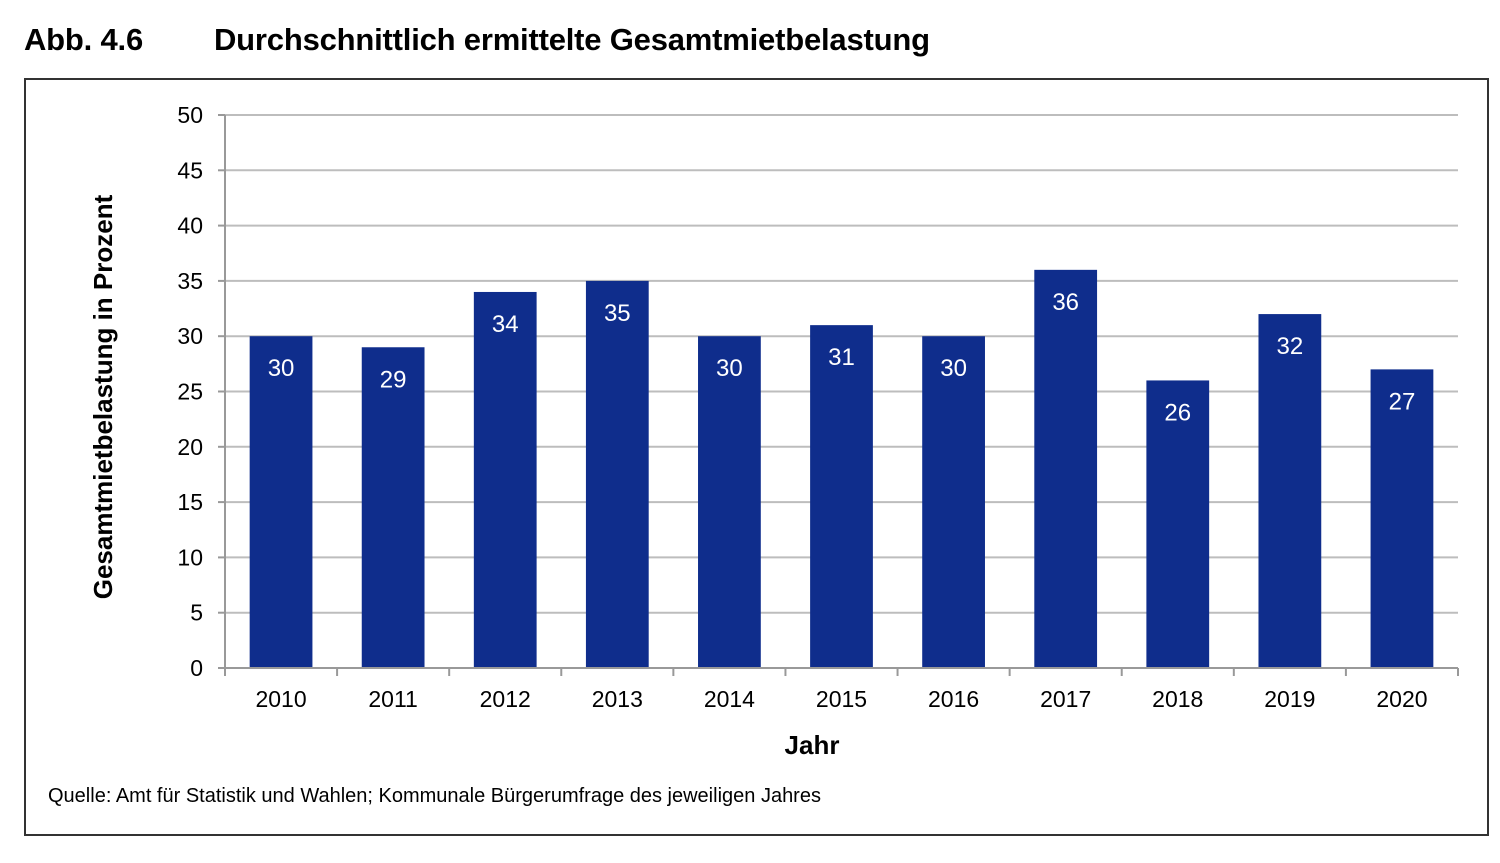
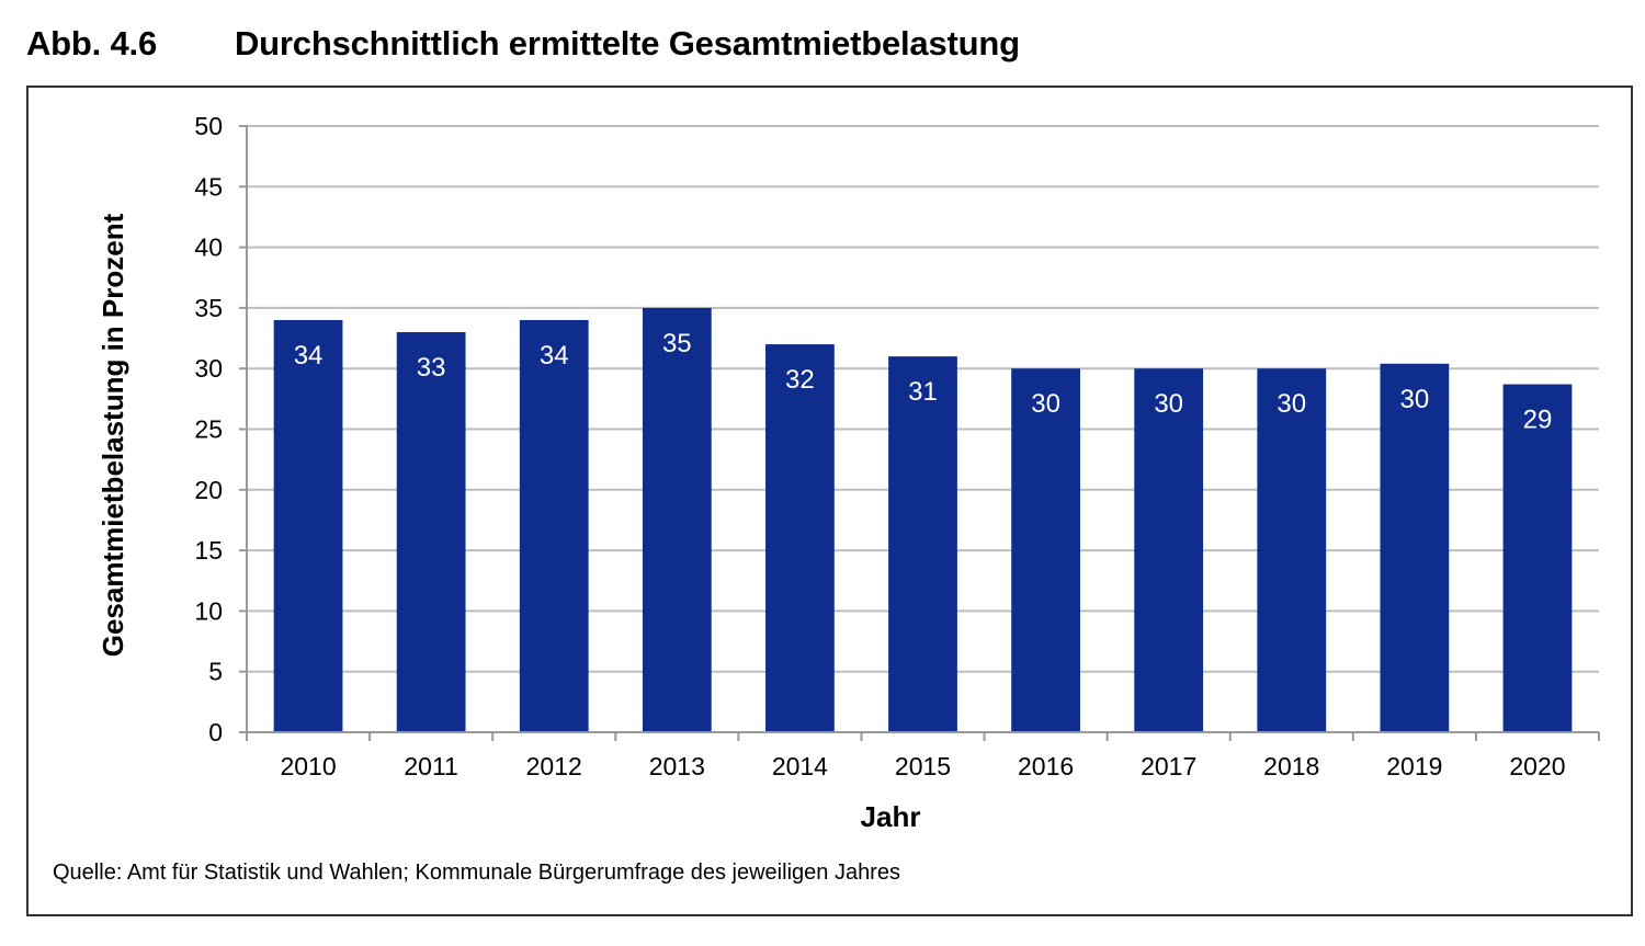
2010: 30 -> 34
2011: 29 -> 33
2014: 30 -> 32
2017: 36 -> 30
2018: 26 -> 30
2019: 32 -> 30
2020: 27 -> 29
